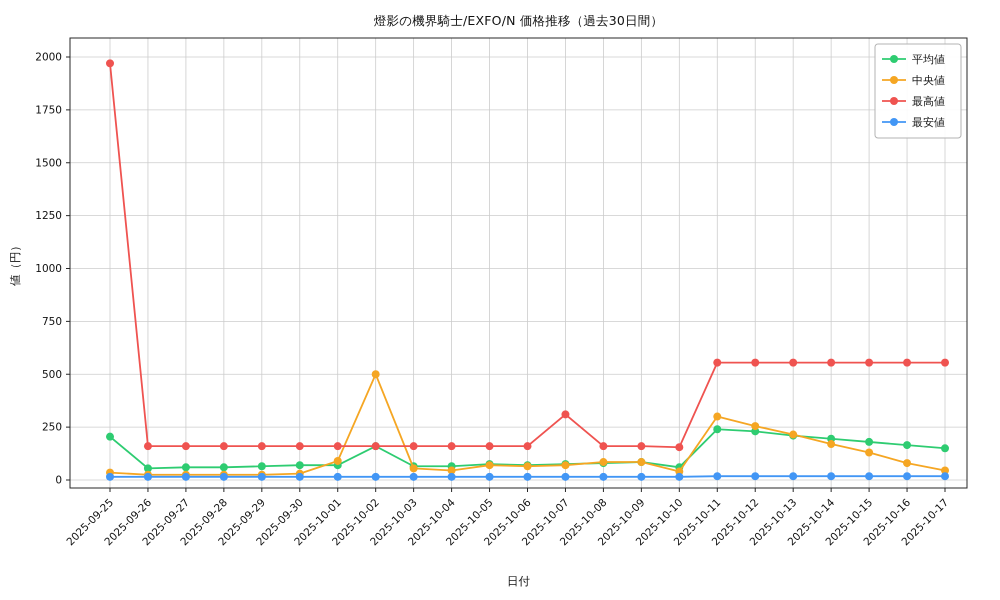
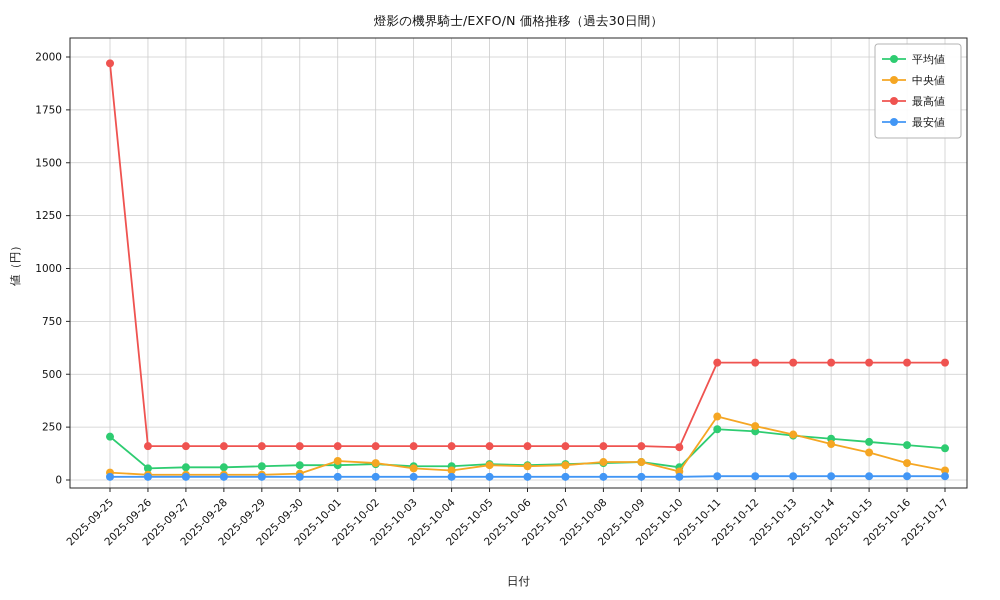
平均値/2025-10-02: 160 -> 80
中央値/2025-10-02: 500 -> 80
最高値/2025-10-07: 310 -> 160
